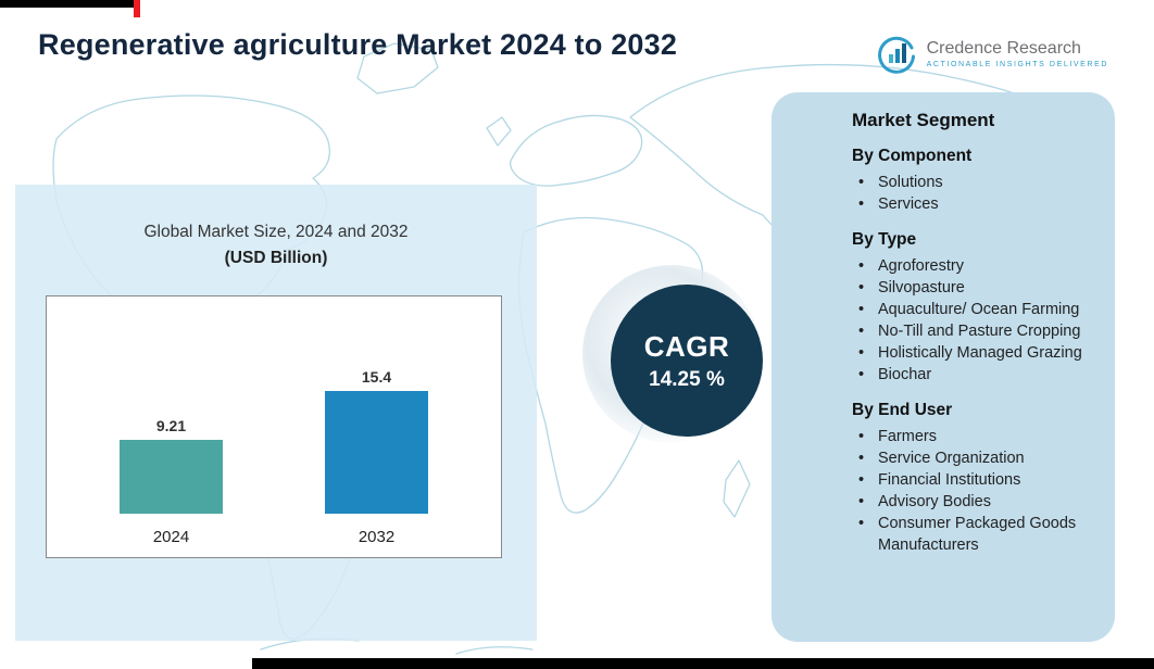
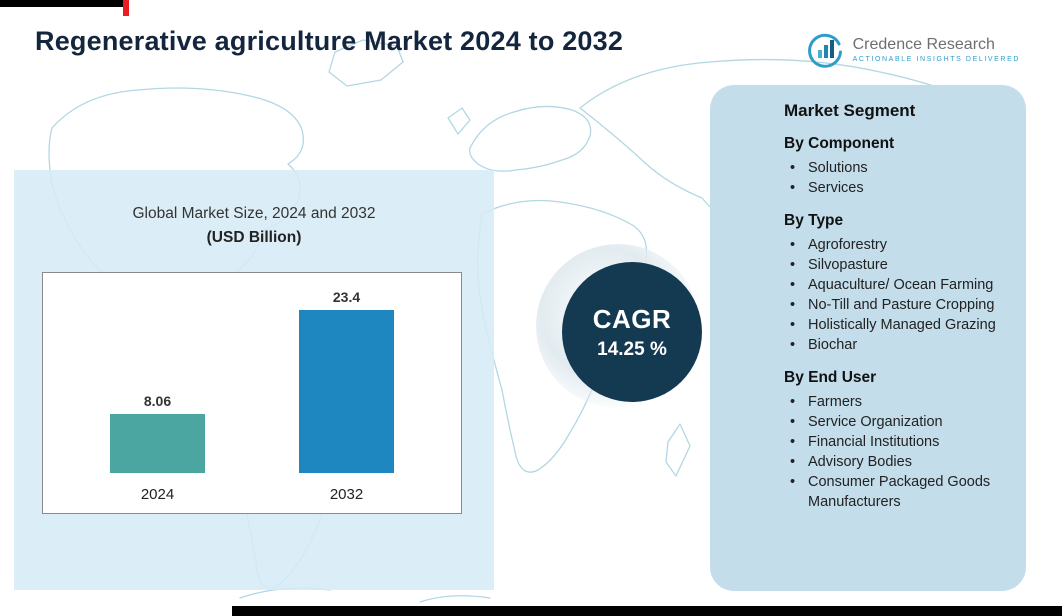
2024: 9.21 -> 8.06
2032: 15.4 -> 23.4
